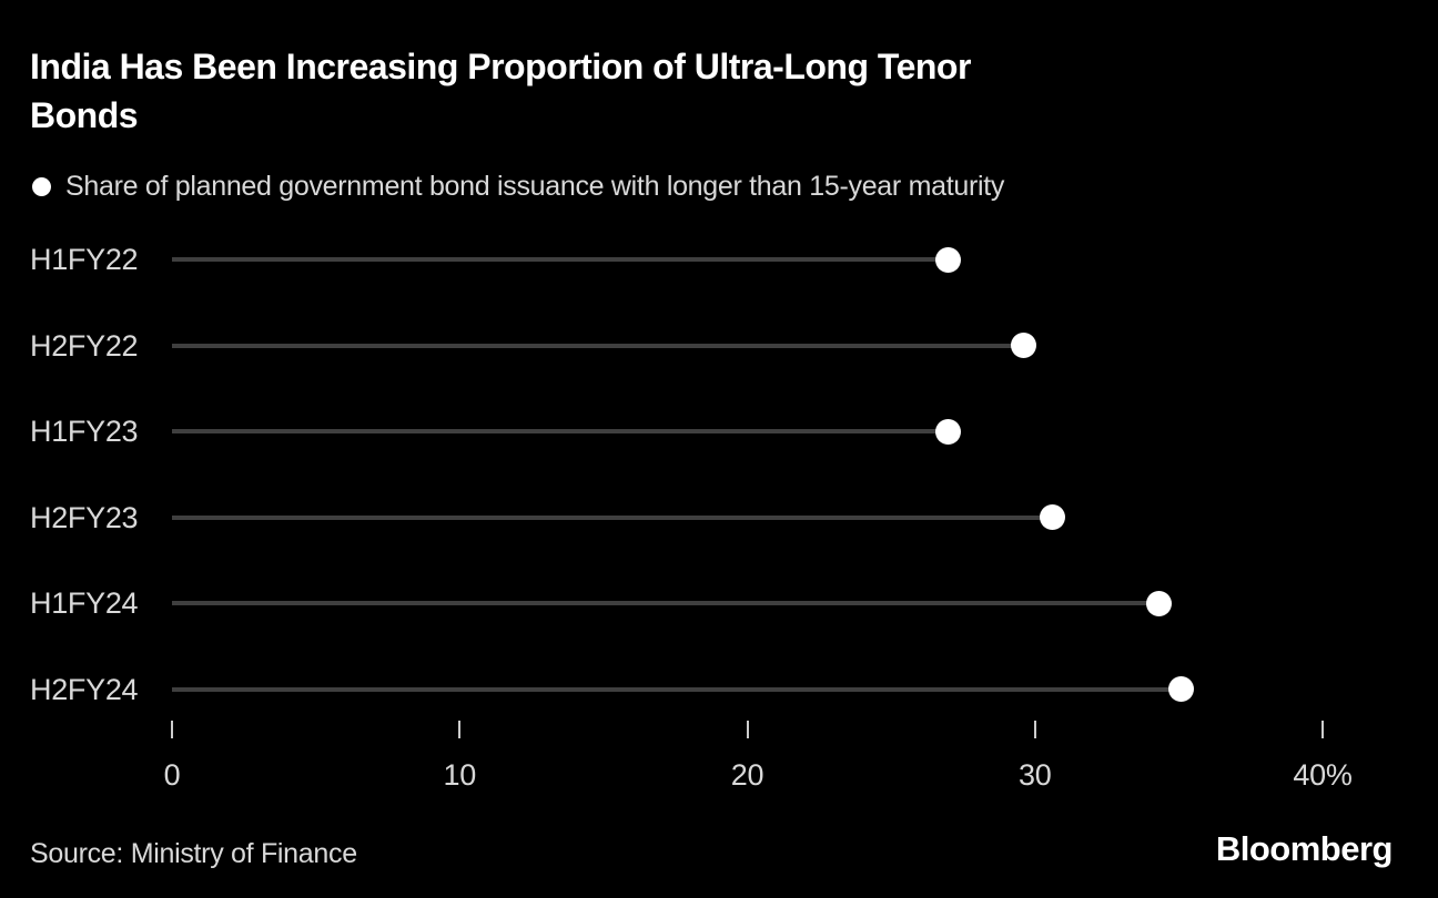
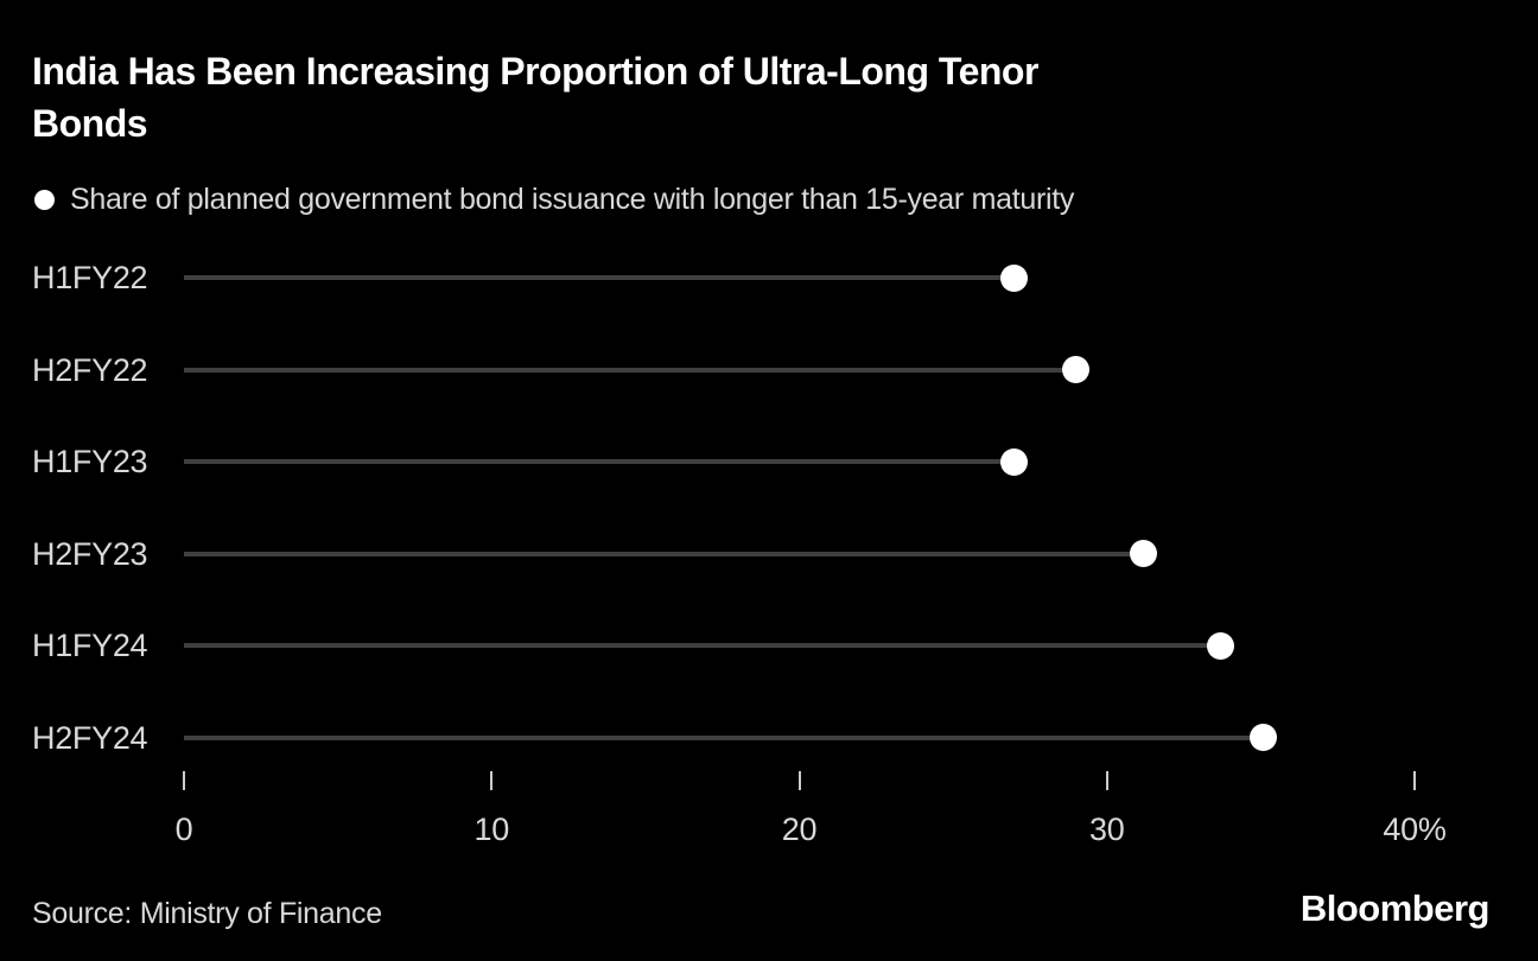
H2FY22: 29.6% -> 29.0%
H2FY23: 30.6% -> 31.2%
H1FY24: 34.3% -> 33.7%
